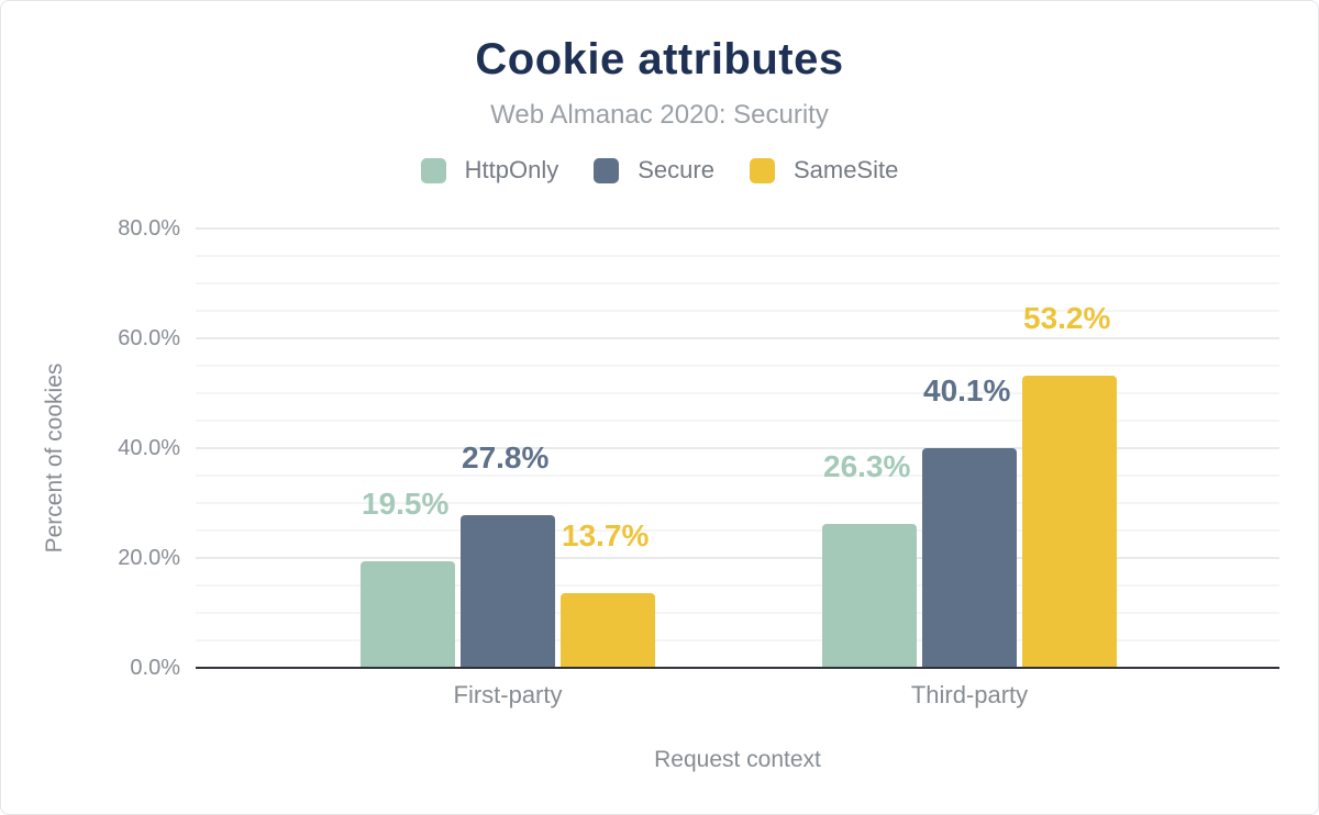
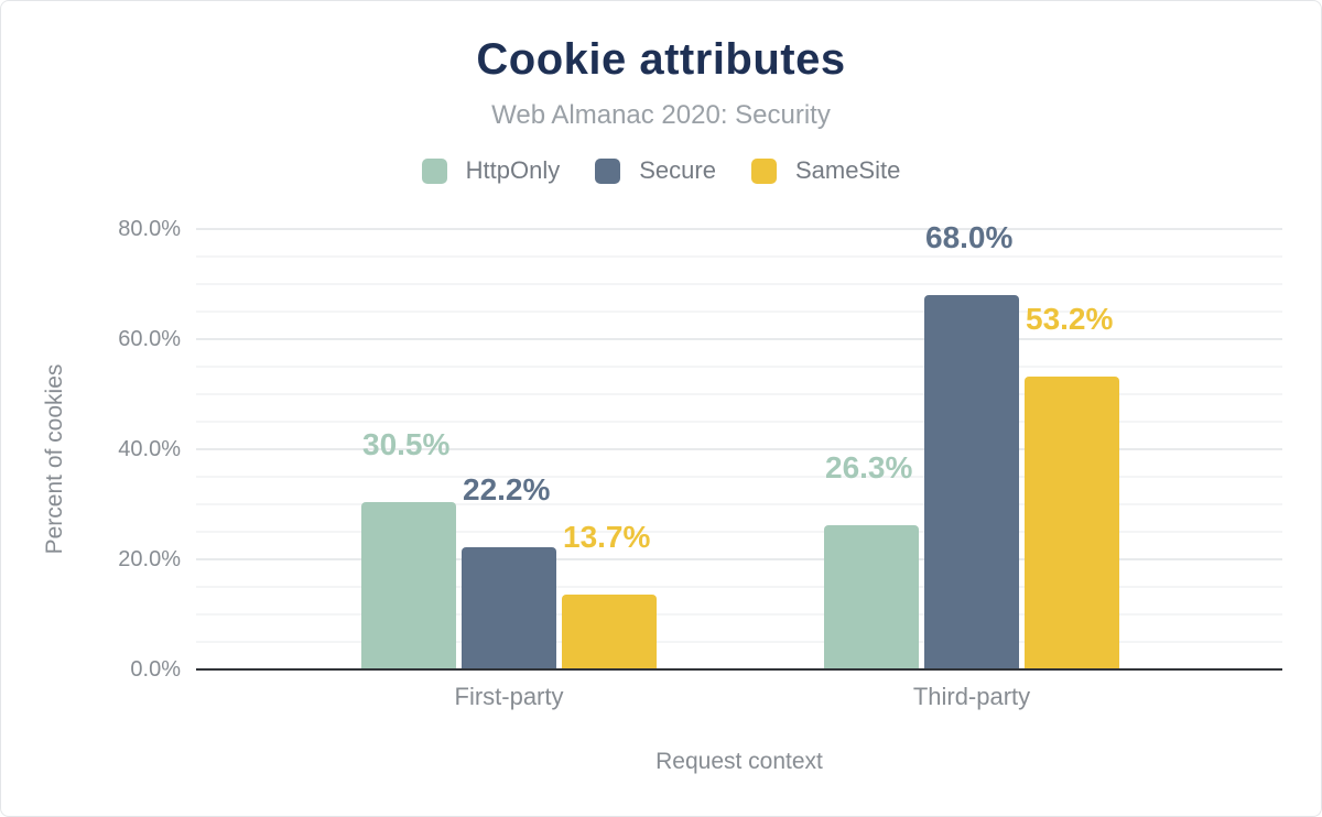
HttpOnly/First-party: 19.5% -> 30.5%
Secure/First-party: 27.8% -> 22.2%
Secure/Third-party: 40.1% -> 68.0%
